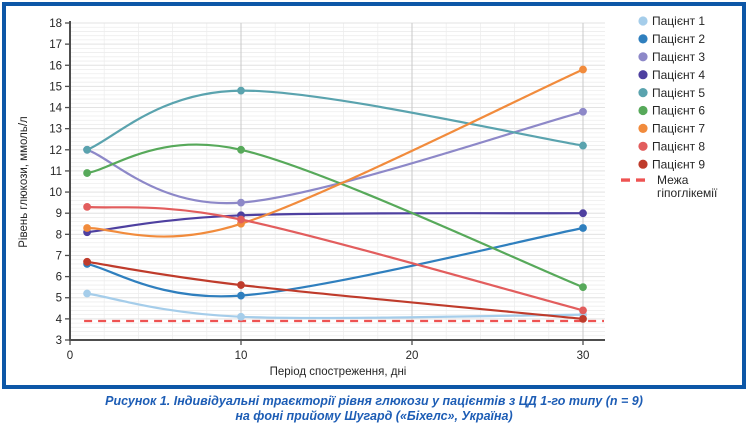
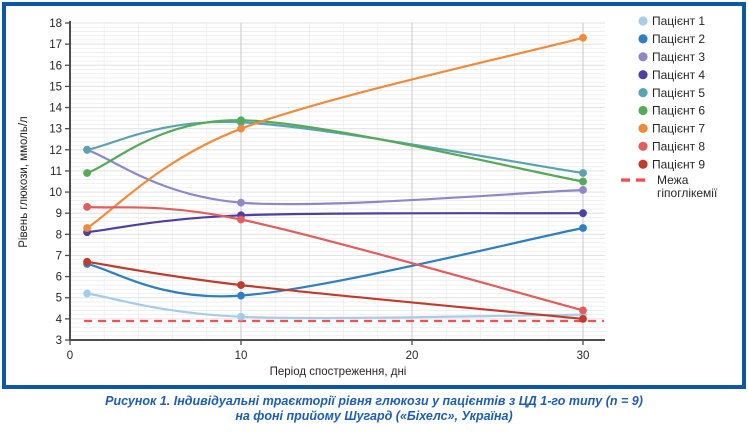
Пацієнт 5/10: 14.8 -> 13.3
Пацієнт 6/10: 12.0 -> 13.4
Пацієнт 7/10: 8.5 -> 13.0
Пацієнт 3/30: 13.8 -> 10.1
Пацієнт 5/30: 12.2 -> 10.9
Пацієнт 6/30: 5.5 -> 10.5
Пацієнт 7/30: 15.8 -> 17.3
